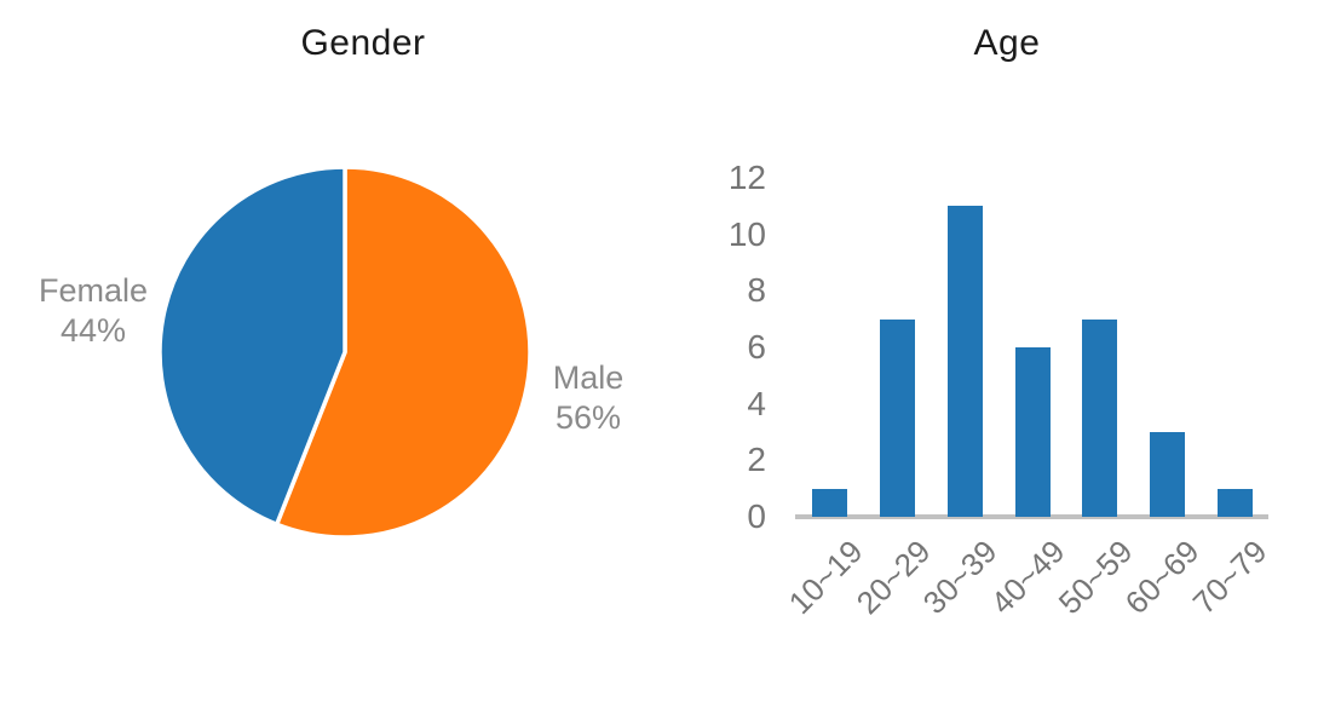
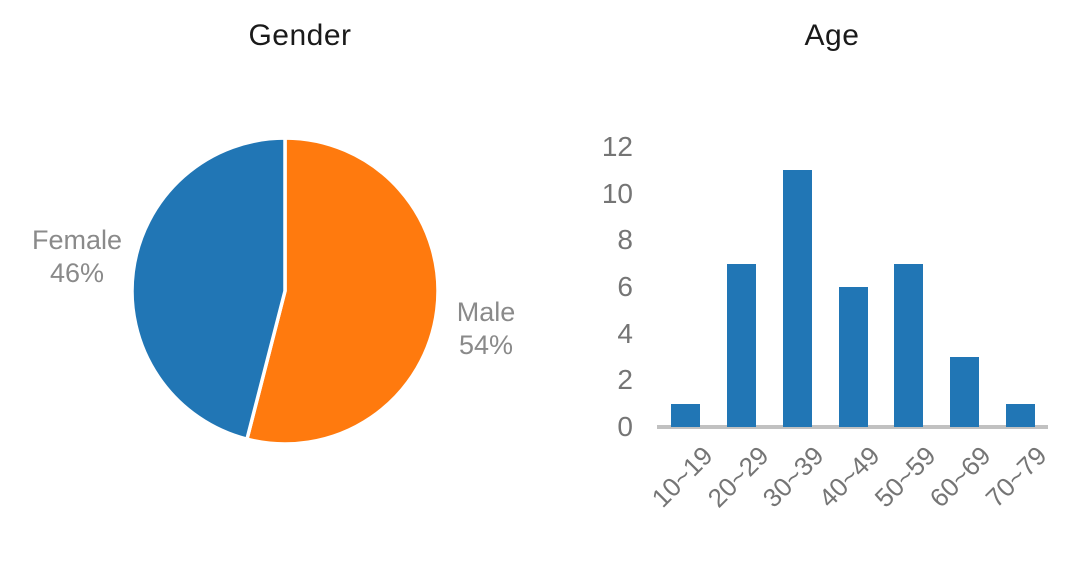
Gender/Male: 56% -> 54%
Gender/Female: 44% -> 46%
